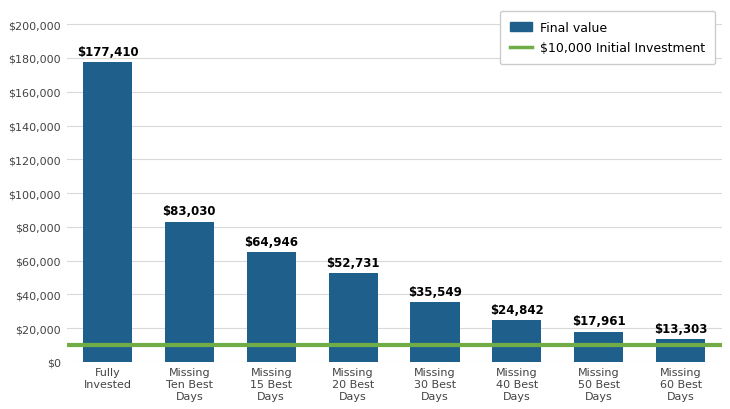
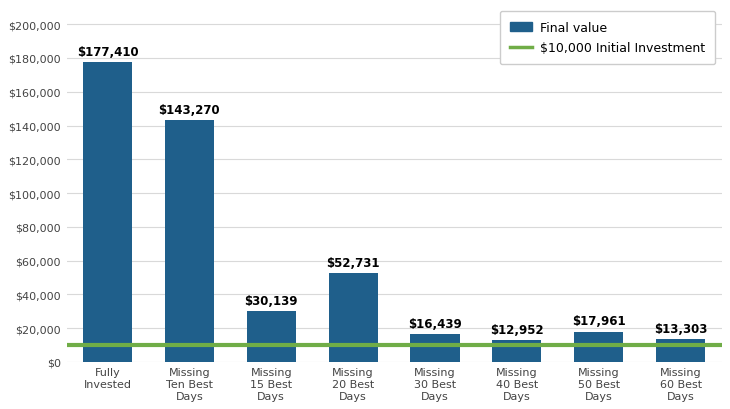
Missing Ten Best Days: $83,030 -> $143,270
Missing 15 Best Days: $64,946 -> $30,139
Missing 30 Best Days: $35,549 -> $16,439
Missing 40 Best Days: $24,842 -> $12,952
